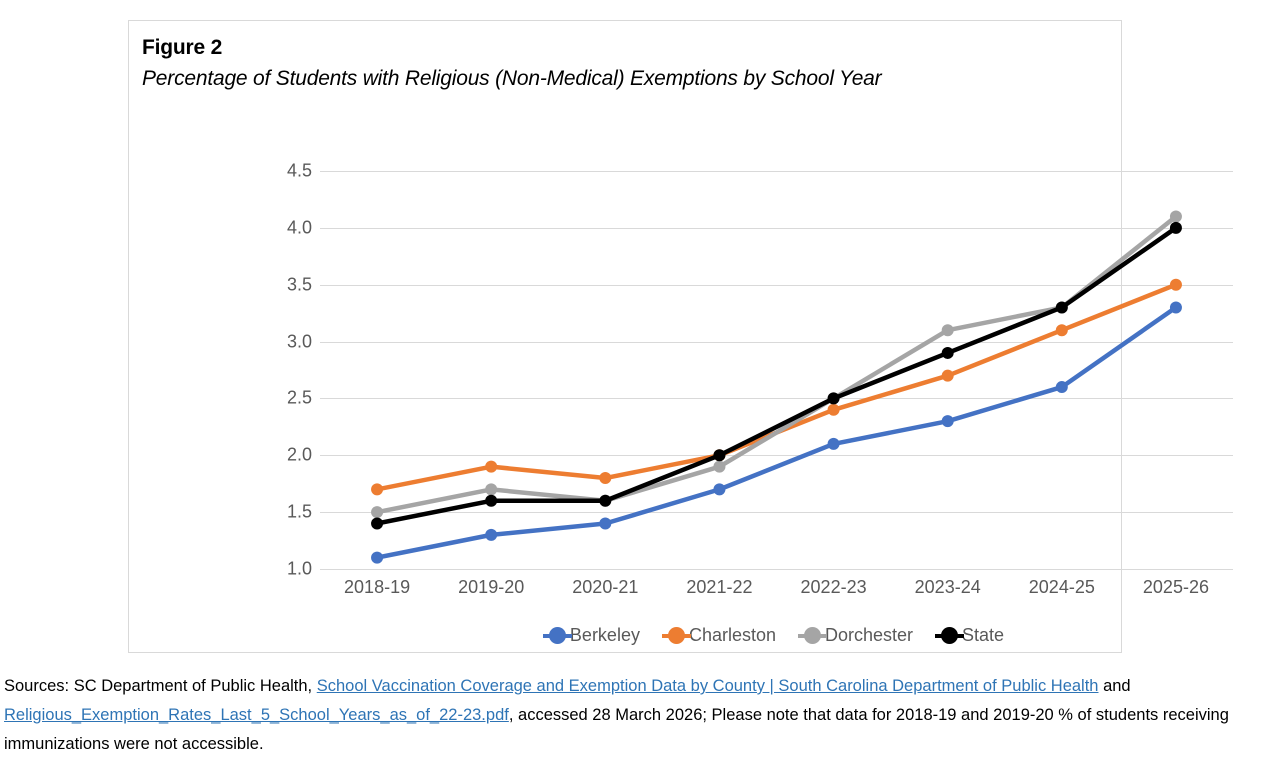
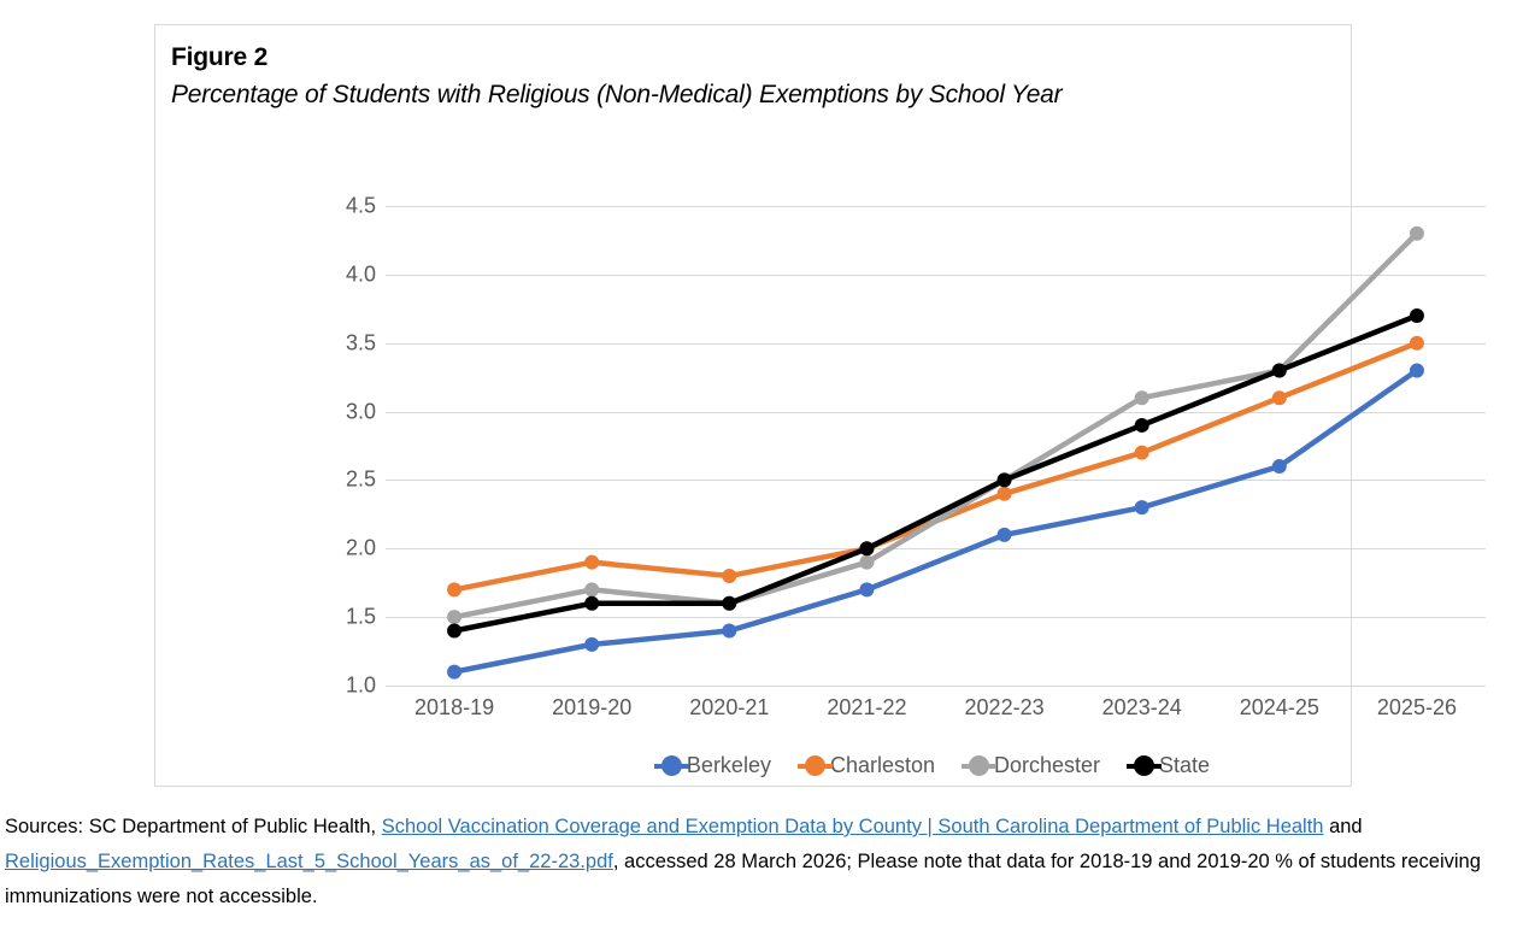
Dorchester/2025-26: 4.1 -> 4.3
State/2025-26: 4.0 -> 3.7
